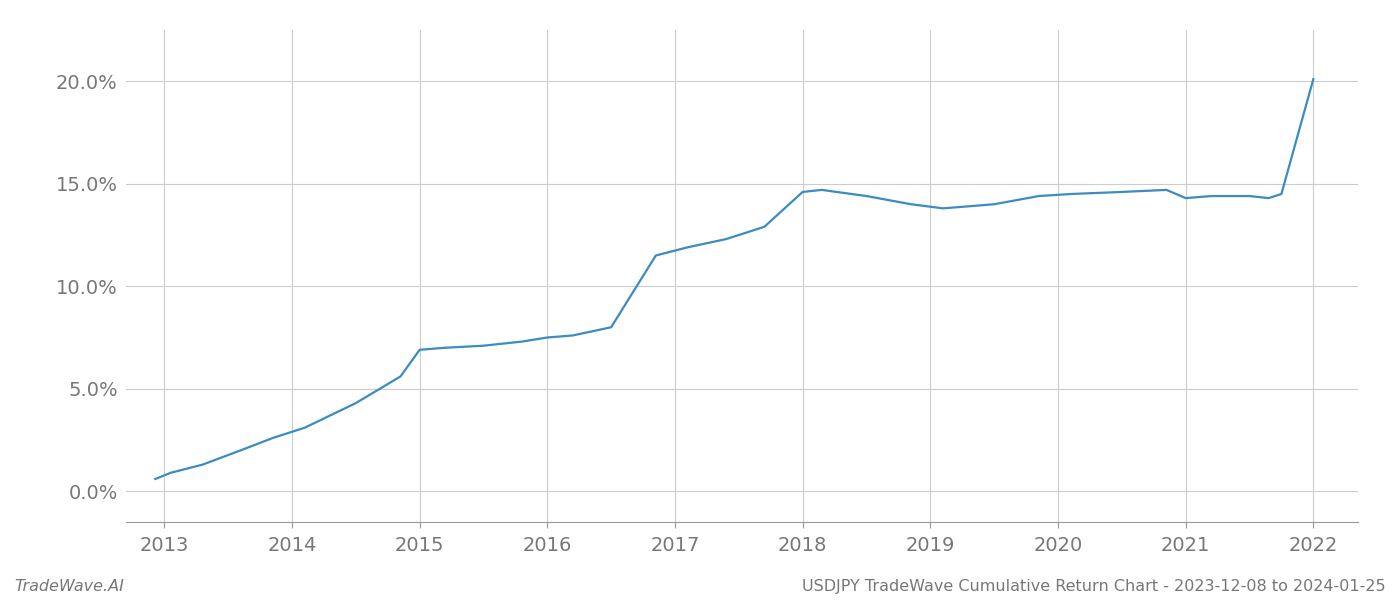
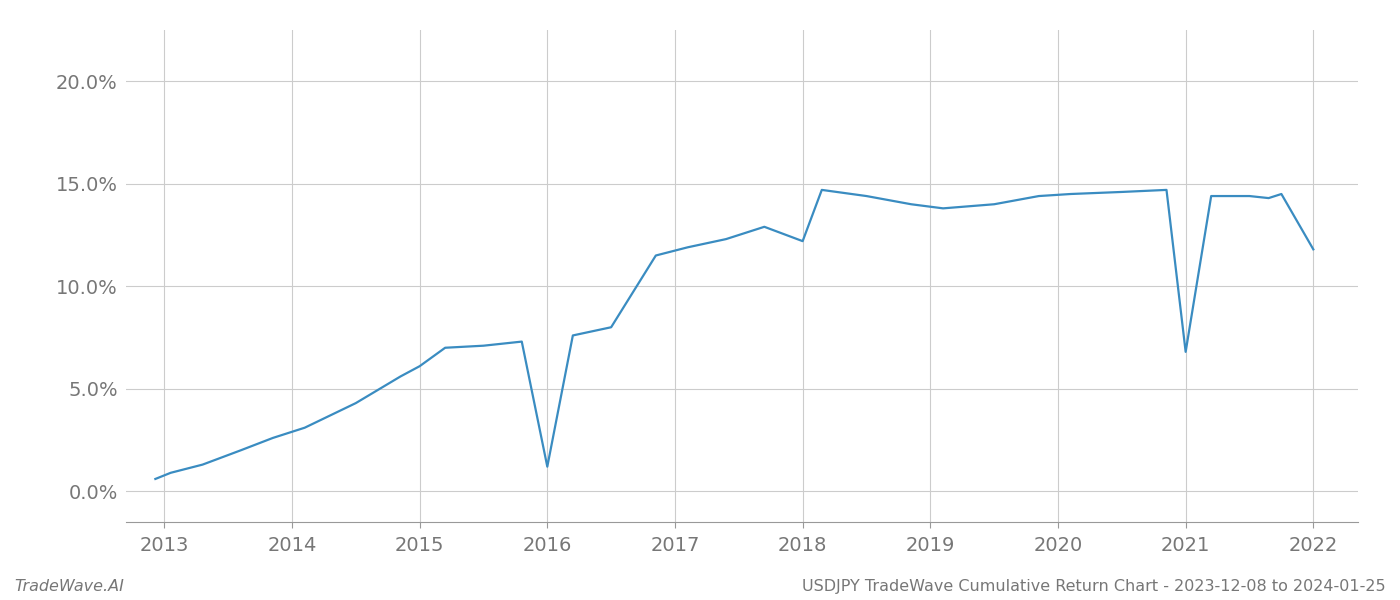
2015: 6.9% -> 6.1%
2016: 7.5% -> 1.2%
2018: 14.6% -> 12.2%
2021: 14.3% -> 6.8%
2022: 20.1% -> 11.8%
